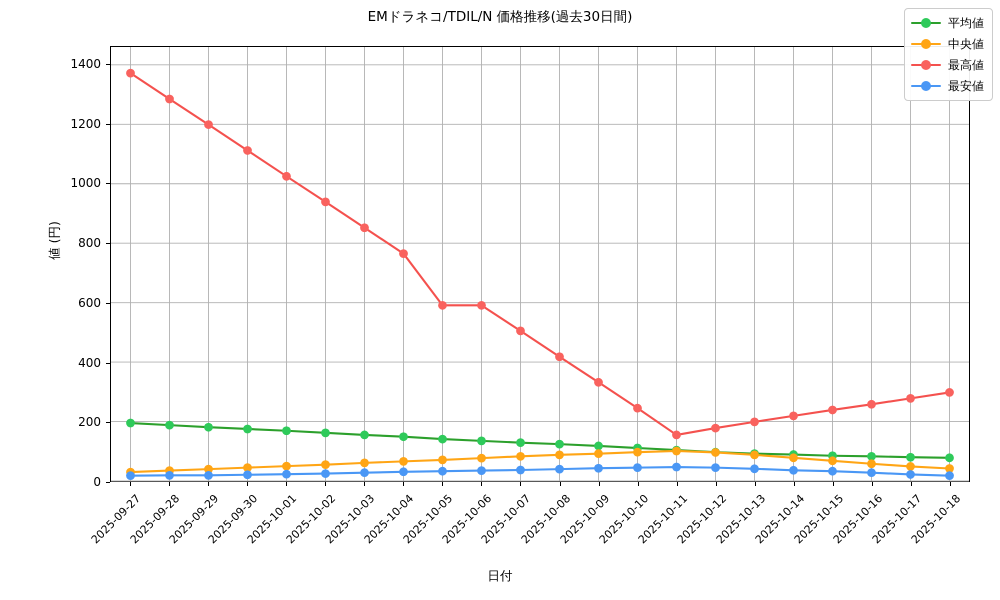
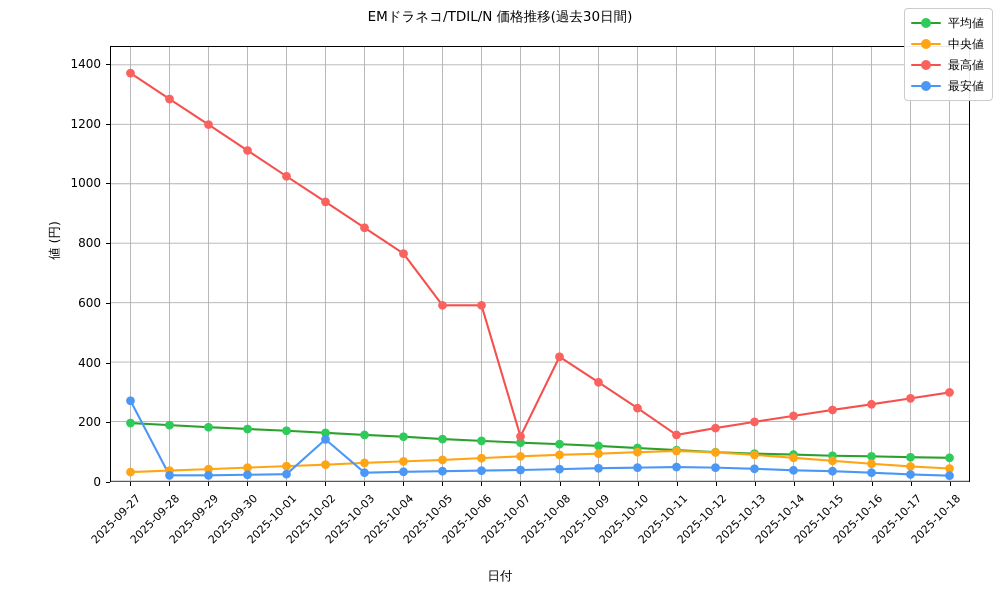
最安値/2025-09-27: 20 -> 270
最安値/2025-10-02: 20 -> 140
最高値/2025-10-07: 500 -> 150
